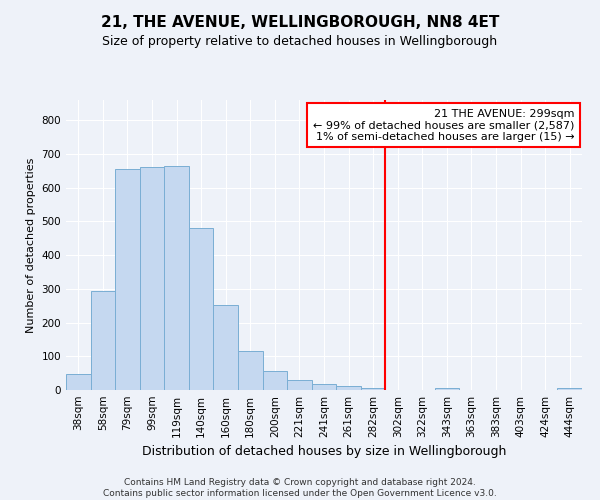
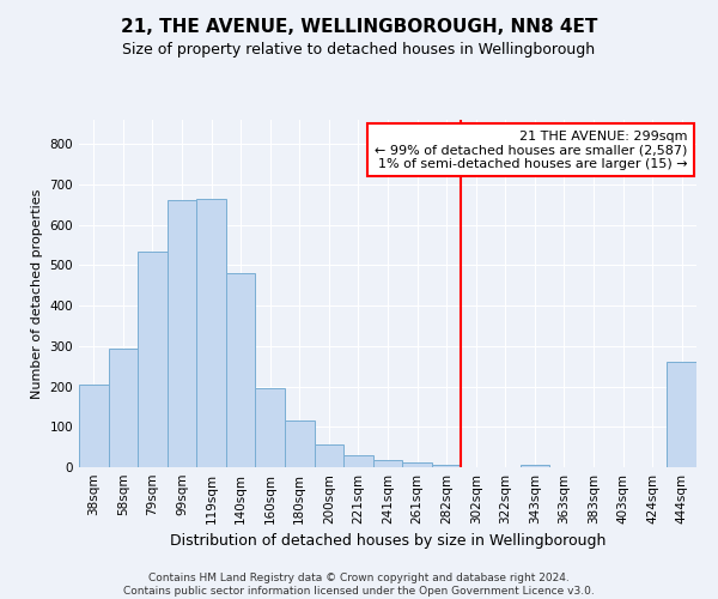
38sqm: 48 -> 205
79sqm: 655 -> 535
160sqm: 252 -> 195
444sqm: 5 -> 260
